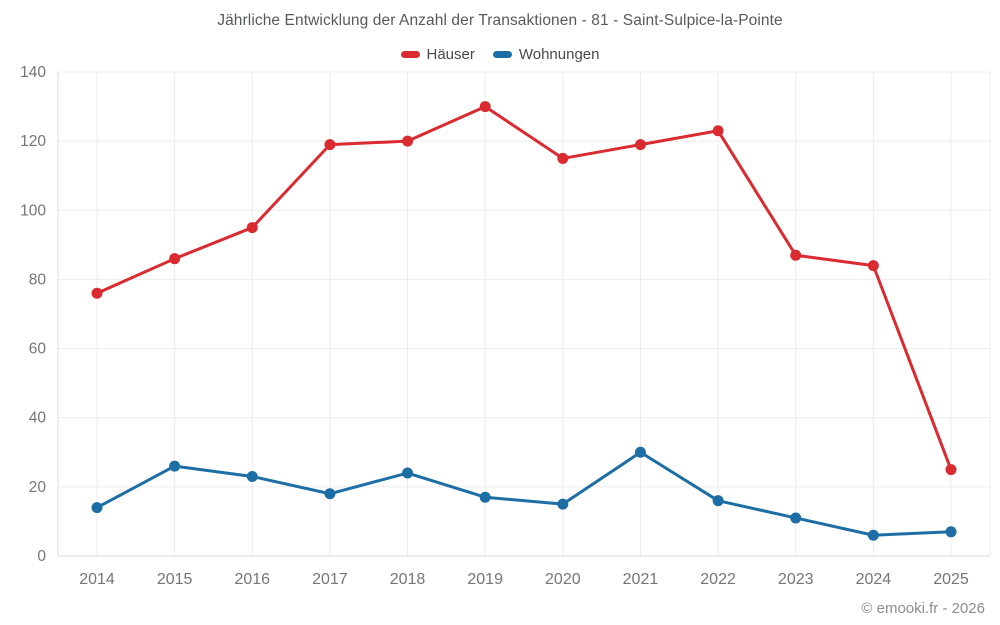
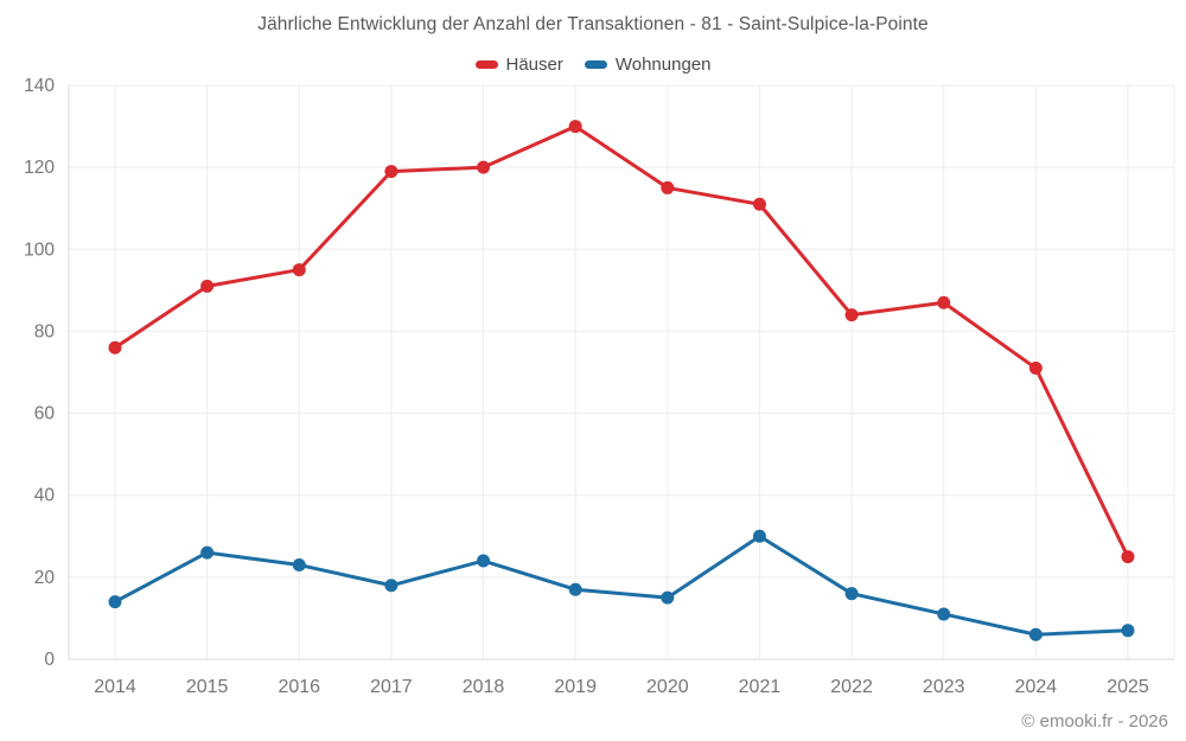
Häuser/2015: 86 -> 91
Häuser/2021: 119 -> 111
Häuser/2022: 123 -> 84
Häuser/2024: 84 -> 71
